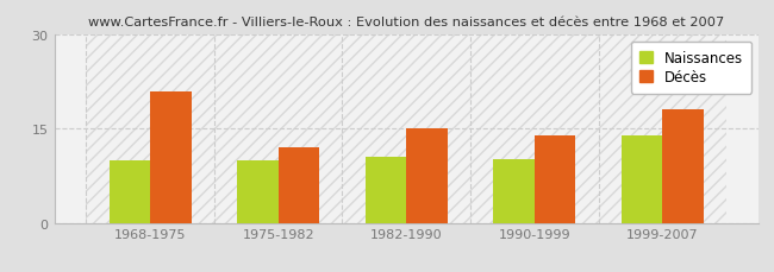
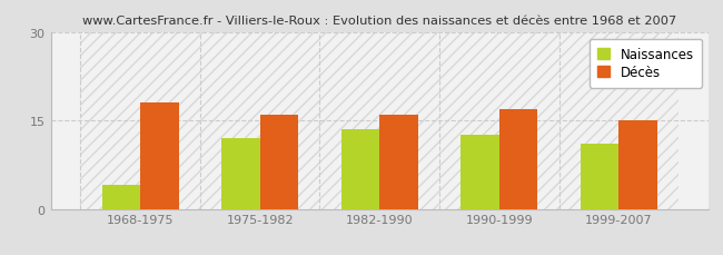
Naissances/1968-1975: 10.0 -> 4.0
Décès/1968-1975: 21 -> 18
Naissances/1975-1982: 10.0 -> 12.0
Décès/1975-1982: 12 -> 16
Naissances/1982-1990: 10.6 -> 13.5
Décès/1982-1990: 15 -> 16
Naissances/1990-1999: 10.2 -> 12.5
Décès/1990-1999: 14 -> 17
Naissances/1999-2007: 14.0 -> 11.0
Décès/1999-2007: 18 -> 15
